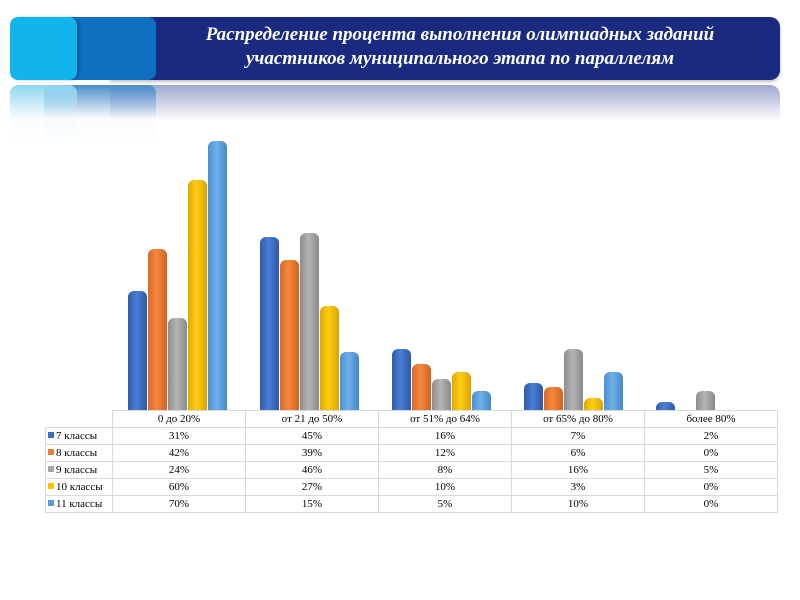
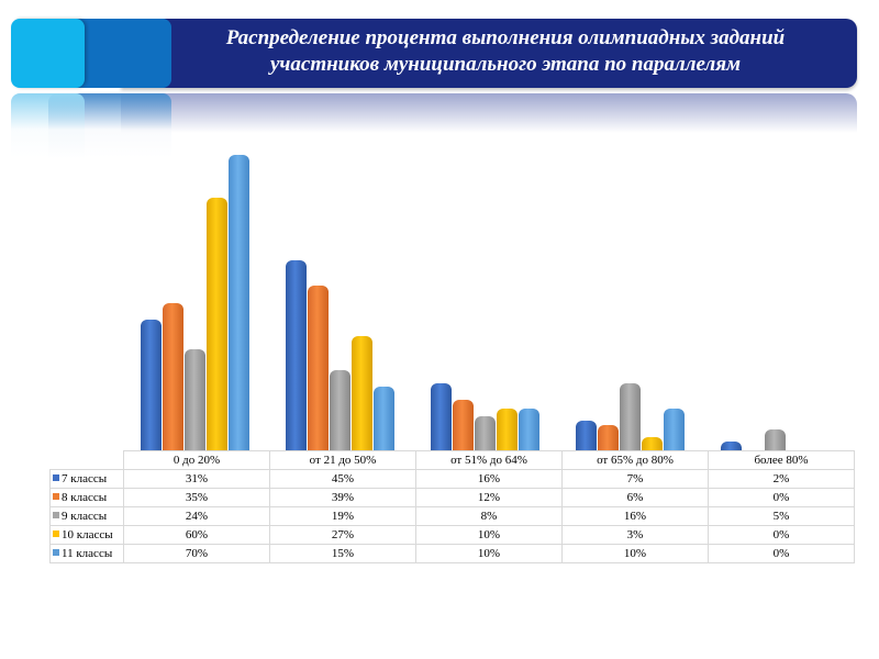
8 классы/0 до 20%: 42% -> 35%
9 классы/от 21 до 50%: 46% -> 19%
11 классы/от 51% до 64%: 5% -> 10%
